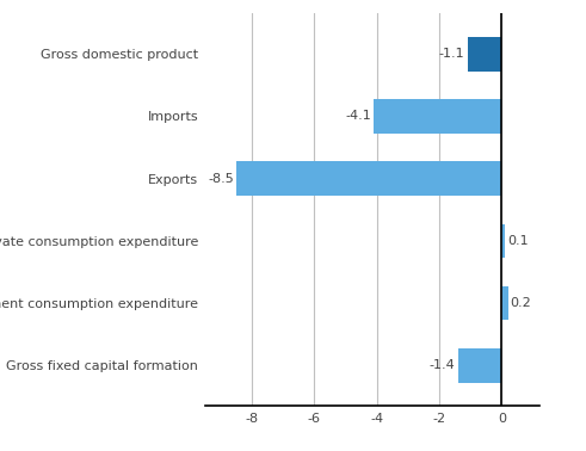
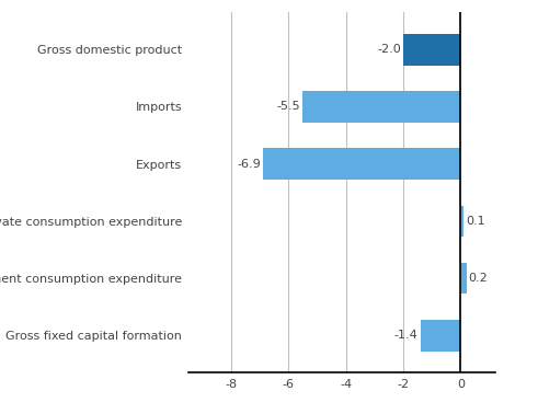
Gross domestic product: -1.1 -> -2.0
Imports: -4.1 -> -5.5
Exports: -8.5 -> -6.9
